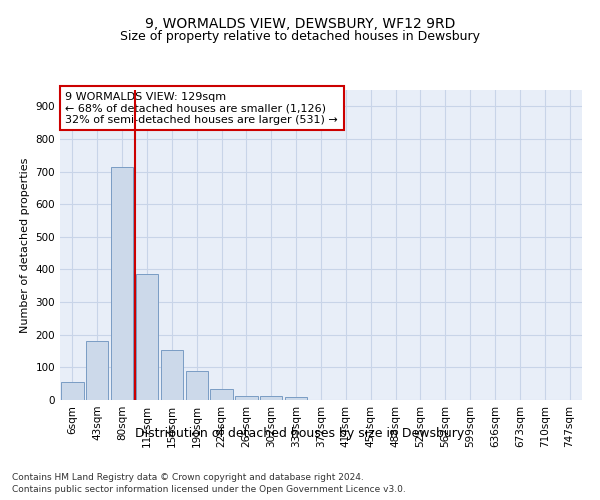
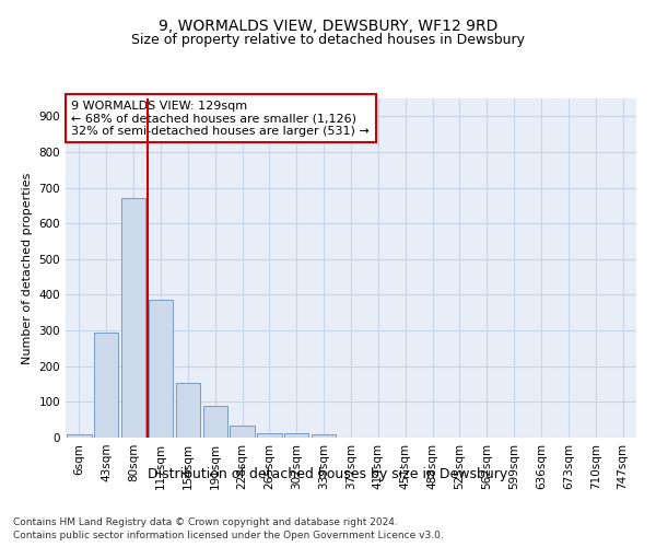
6sqm: 55 -> 8
43sqm: 180 -> 295
80sqm: 715 -> 670
